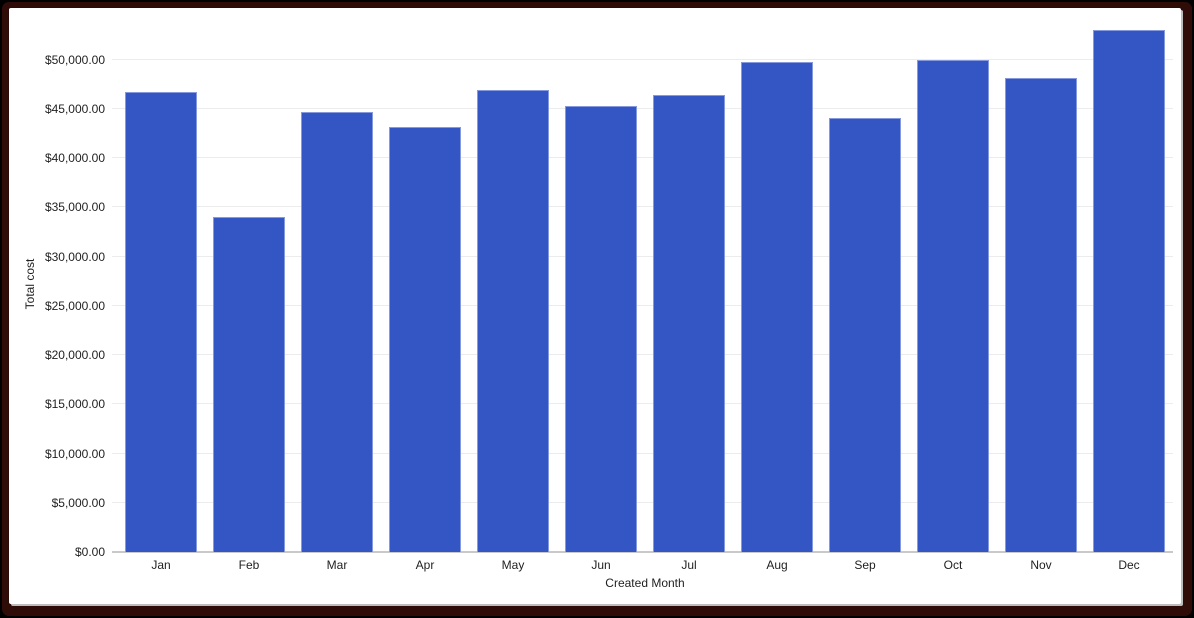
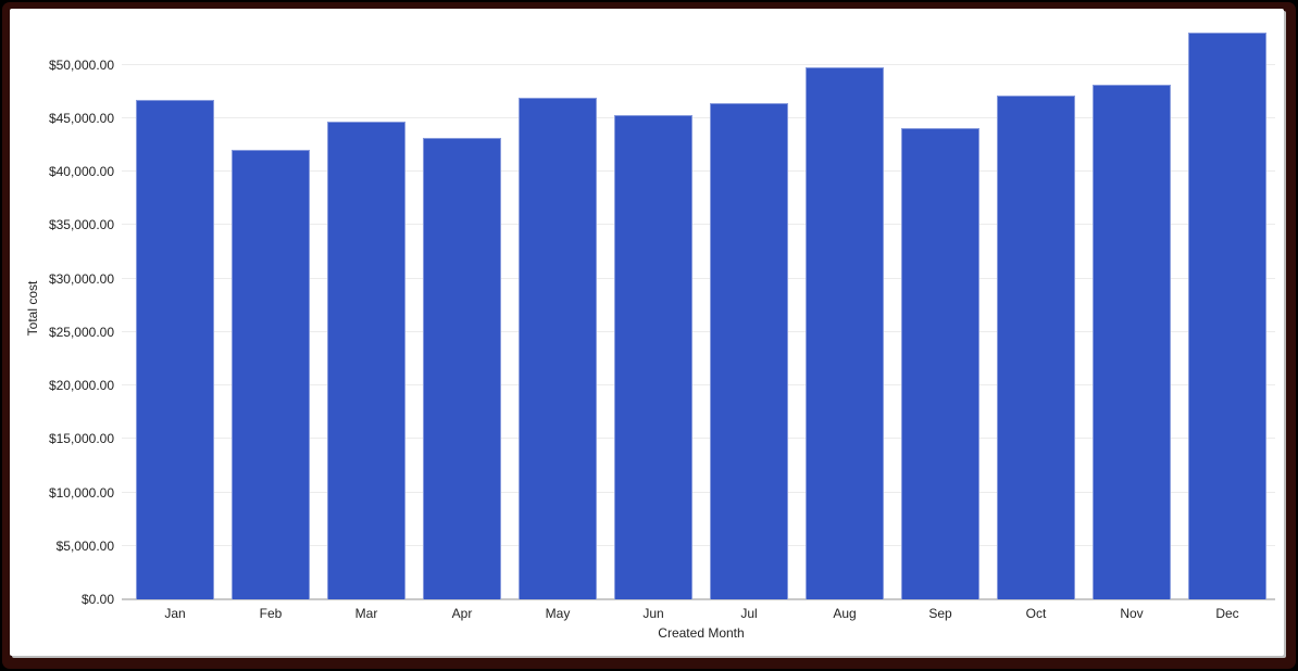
Feb: $34000 -> $42000
Oct: $50000 -> $47000
